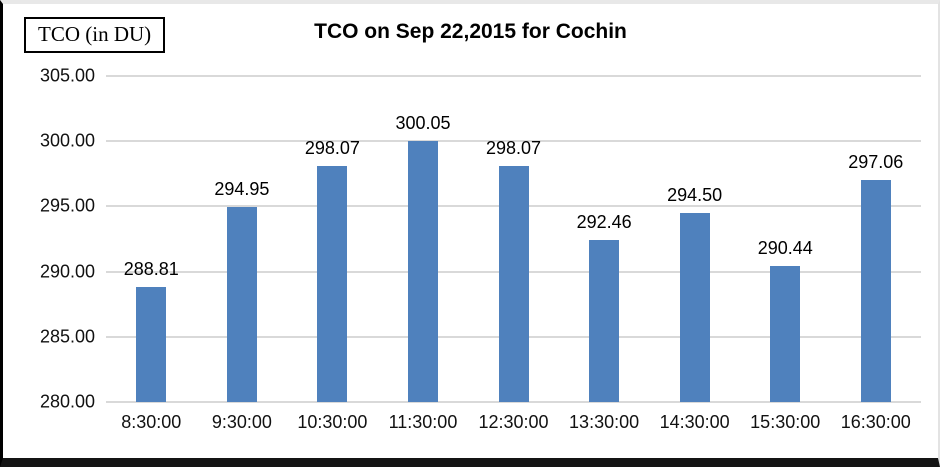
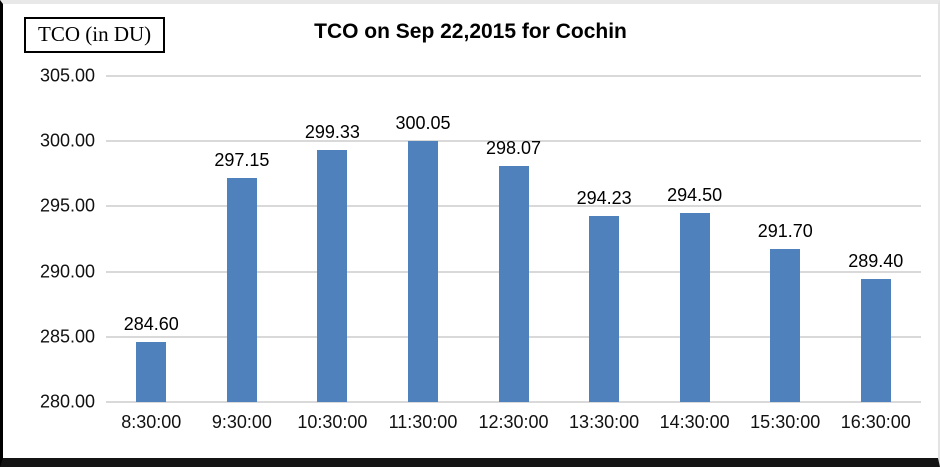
8:30:00: 288.81 -> 284.60
9:30:00: 294.95 -> 297.15
10:30:00: 298.07 -> 299.33
13:30:00: 292.46 -> 294.23
15:30:00: 290.44 -> 291.70
16:30:00: 297.06 -> 289.40
